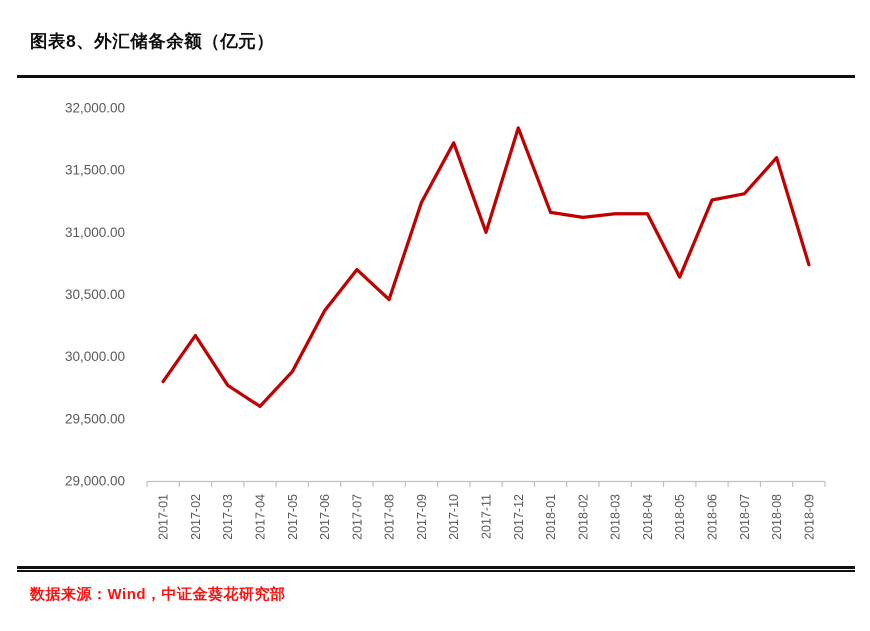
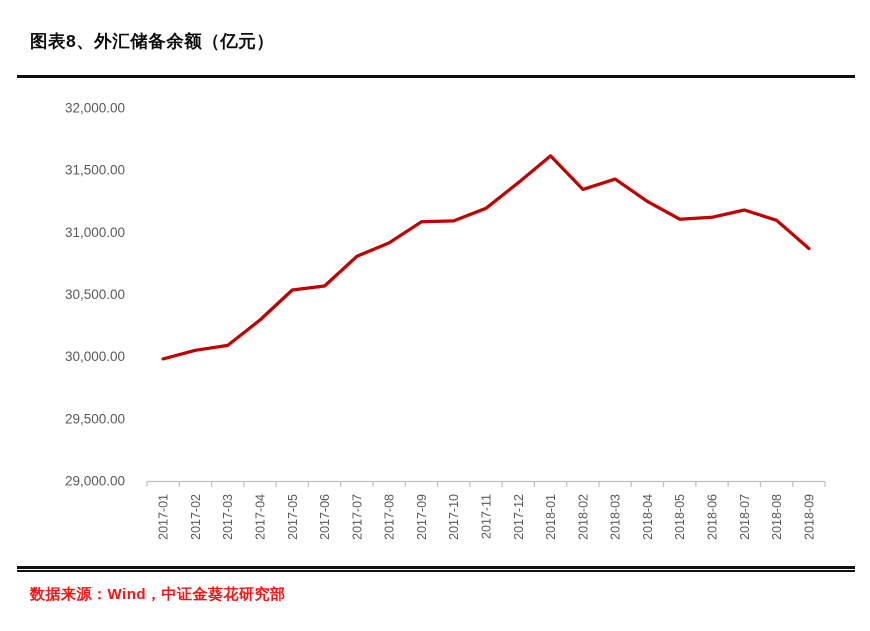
2017-01: 29800 -> 29980
2017-02: 30170 -> 30050
2017-03: 29770 -> 30090
2017-04: 29600 -> 30300
2017-05: 29880 -> 30540
2017-06: 30370 -> 30570
2017-07: 30700 -> 30810
2017-08: 30460 -> 30920
2017-09: 31240 -> 31080
2017-10: 31720 -> 31090
2017-11: 31000 -> 31190
2017-12: 31840 -> 31400
2018-01: 31160 -> 31620
2018-02: 31120 -> 31340
2018-03: 31150 -> 31430
2018-04: 31150 -> 31250
2018-05: 30640 -> 31110
2018-06: 31260 -> 31120
2018-07: 31310 -> 31180
2018-08: 31600 -> 31100
2018-09: 30740 -> 30870
